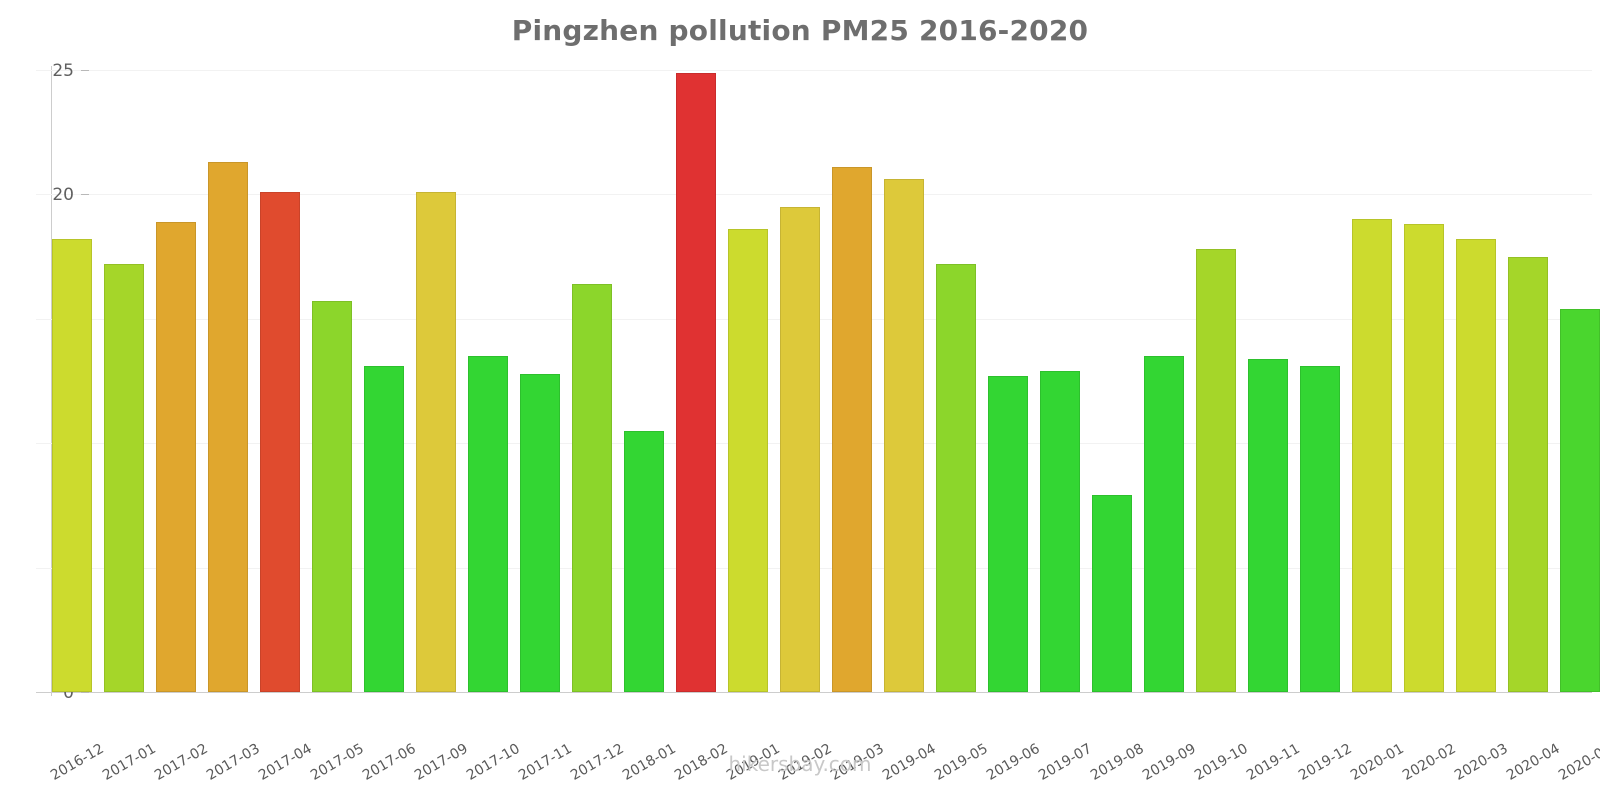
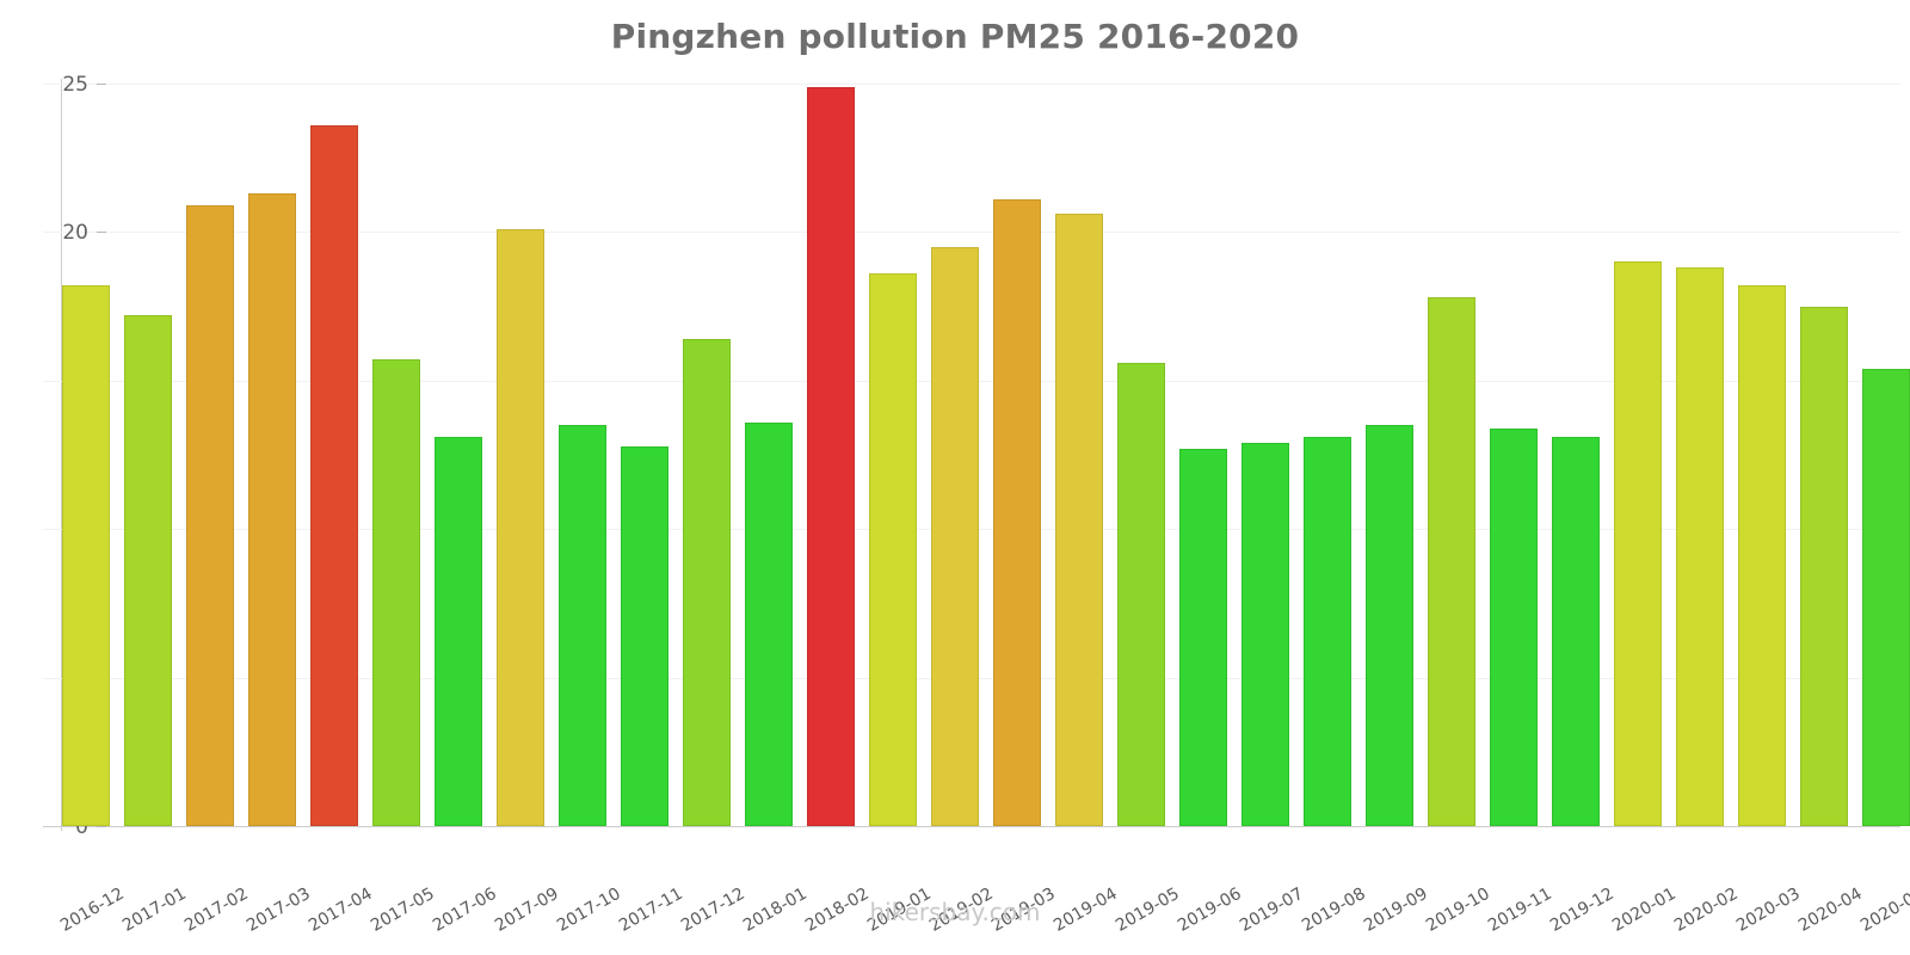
2017-02: 18.9 -> 20.9
2017-04: 20.1 -> 23.6
2018-01: 10.5 -> 13.6
2019-05: 17.2 -> 15.6
2019-08: 7.9 -> 13.1
